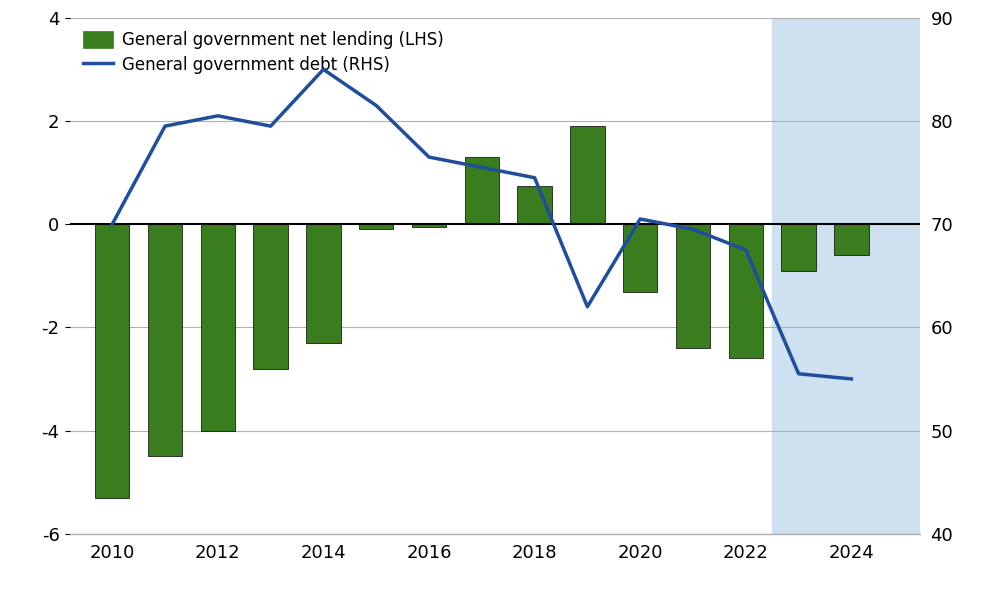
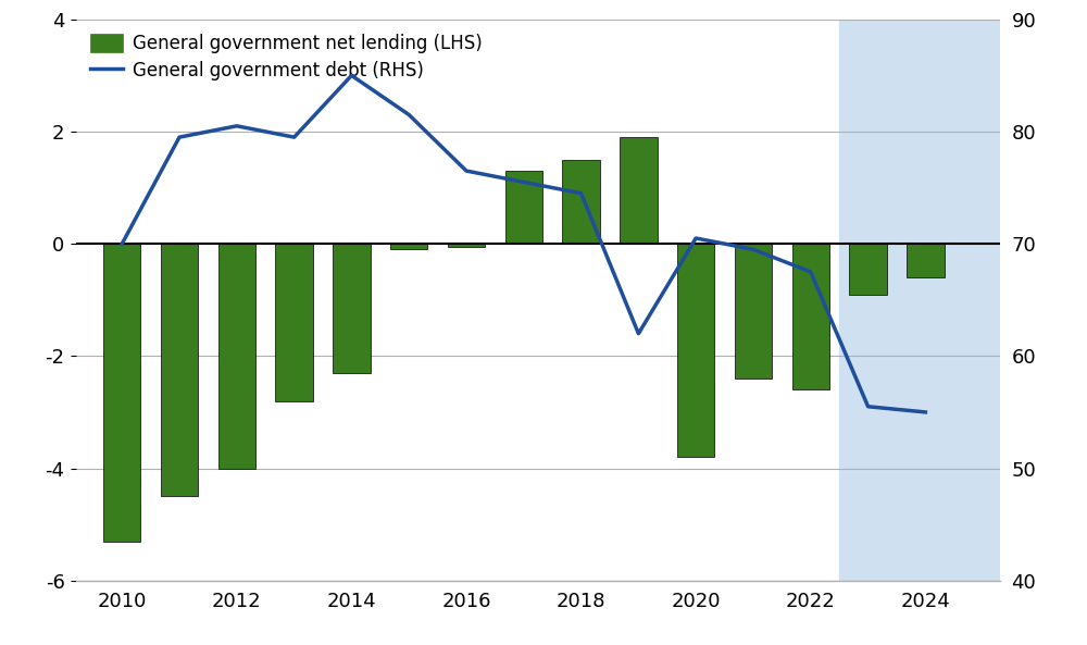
General government net lending (LHS)/2018: 0.74 -> 1.50
General government net lending (LHS)/2020: -1.32 -> -3.80
